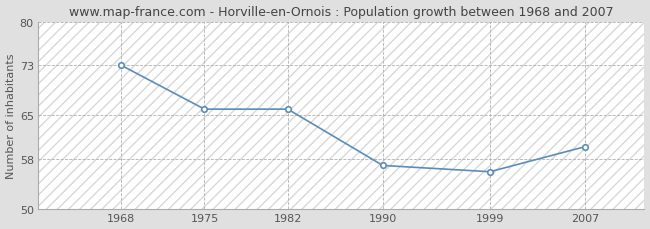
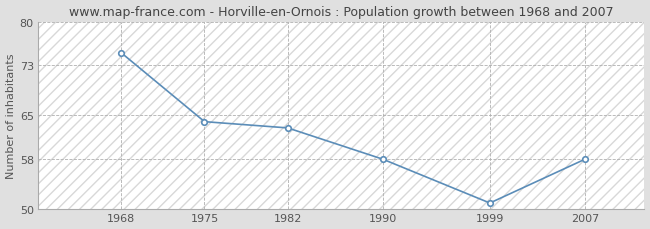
1968: 73 -> 75
1975: 66 -> 64
1982: 66 -> 63
1990: 57 -> 58
1999: 56 -> 51
2007: 60 -> 58
